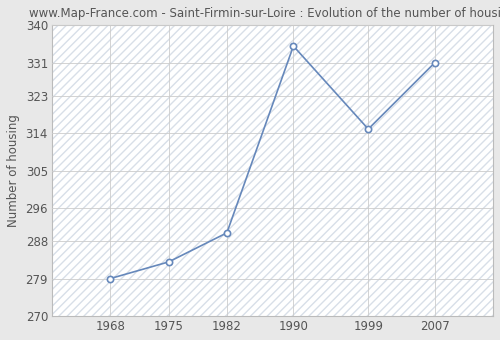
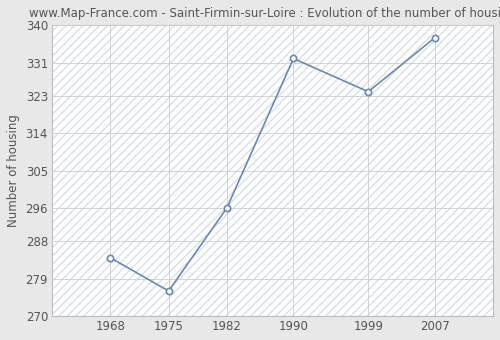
1968: 279 -> 284
1975: 283 -> 276
1982: 290 -> 296
1990: 335 -> 332
1999: 315 -> 324
2007: 331 -> 337
